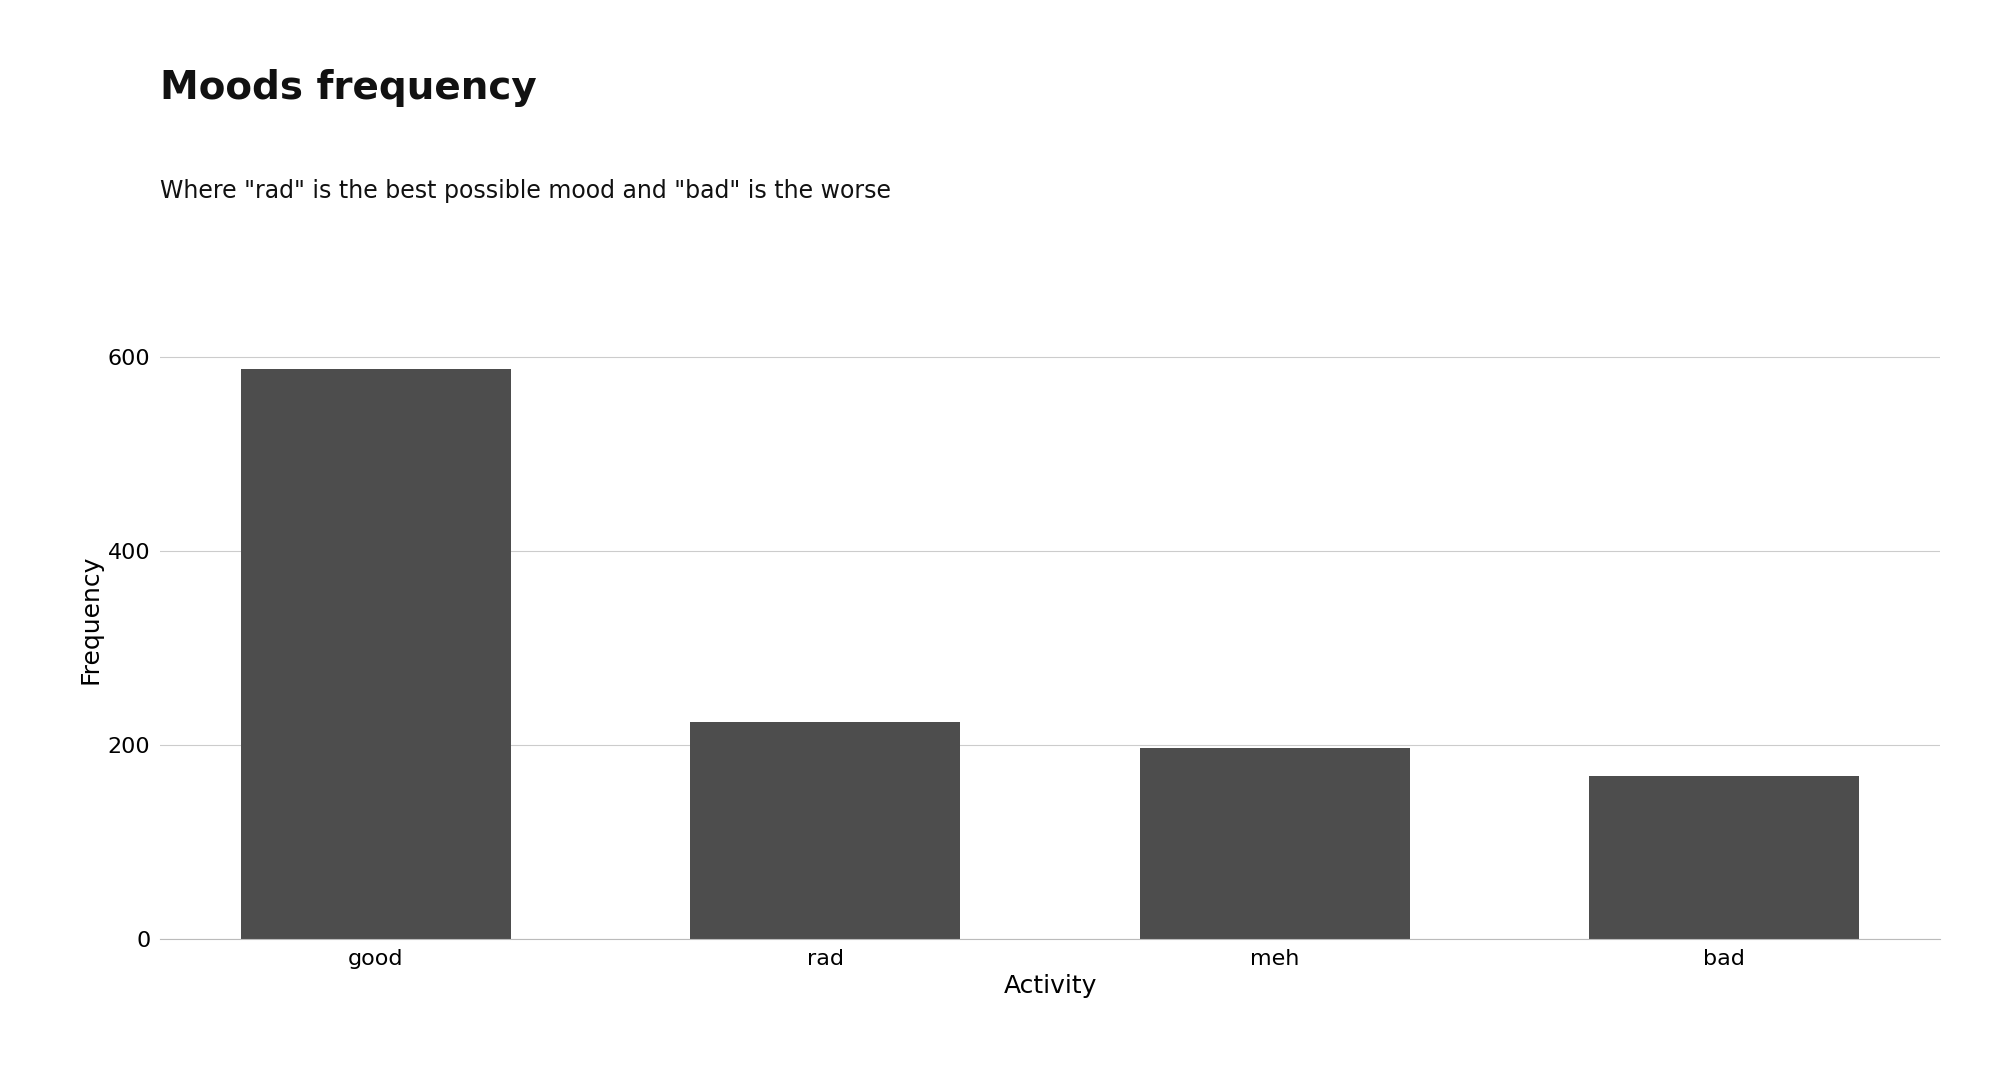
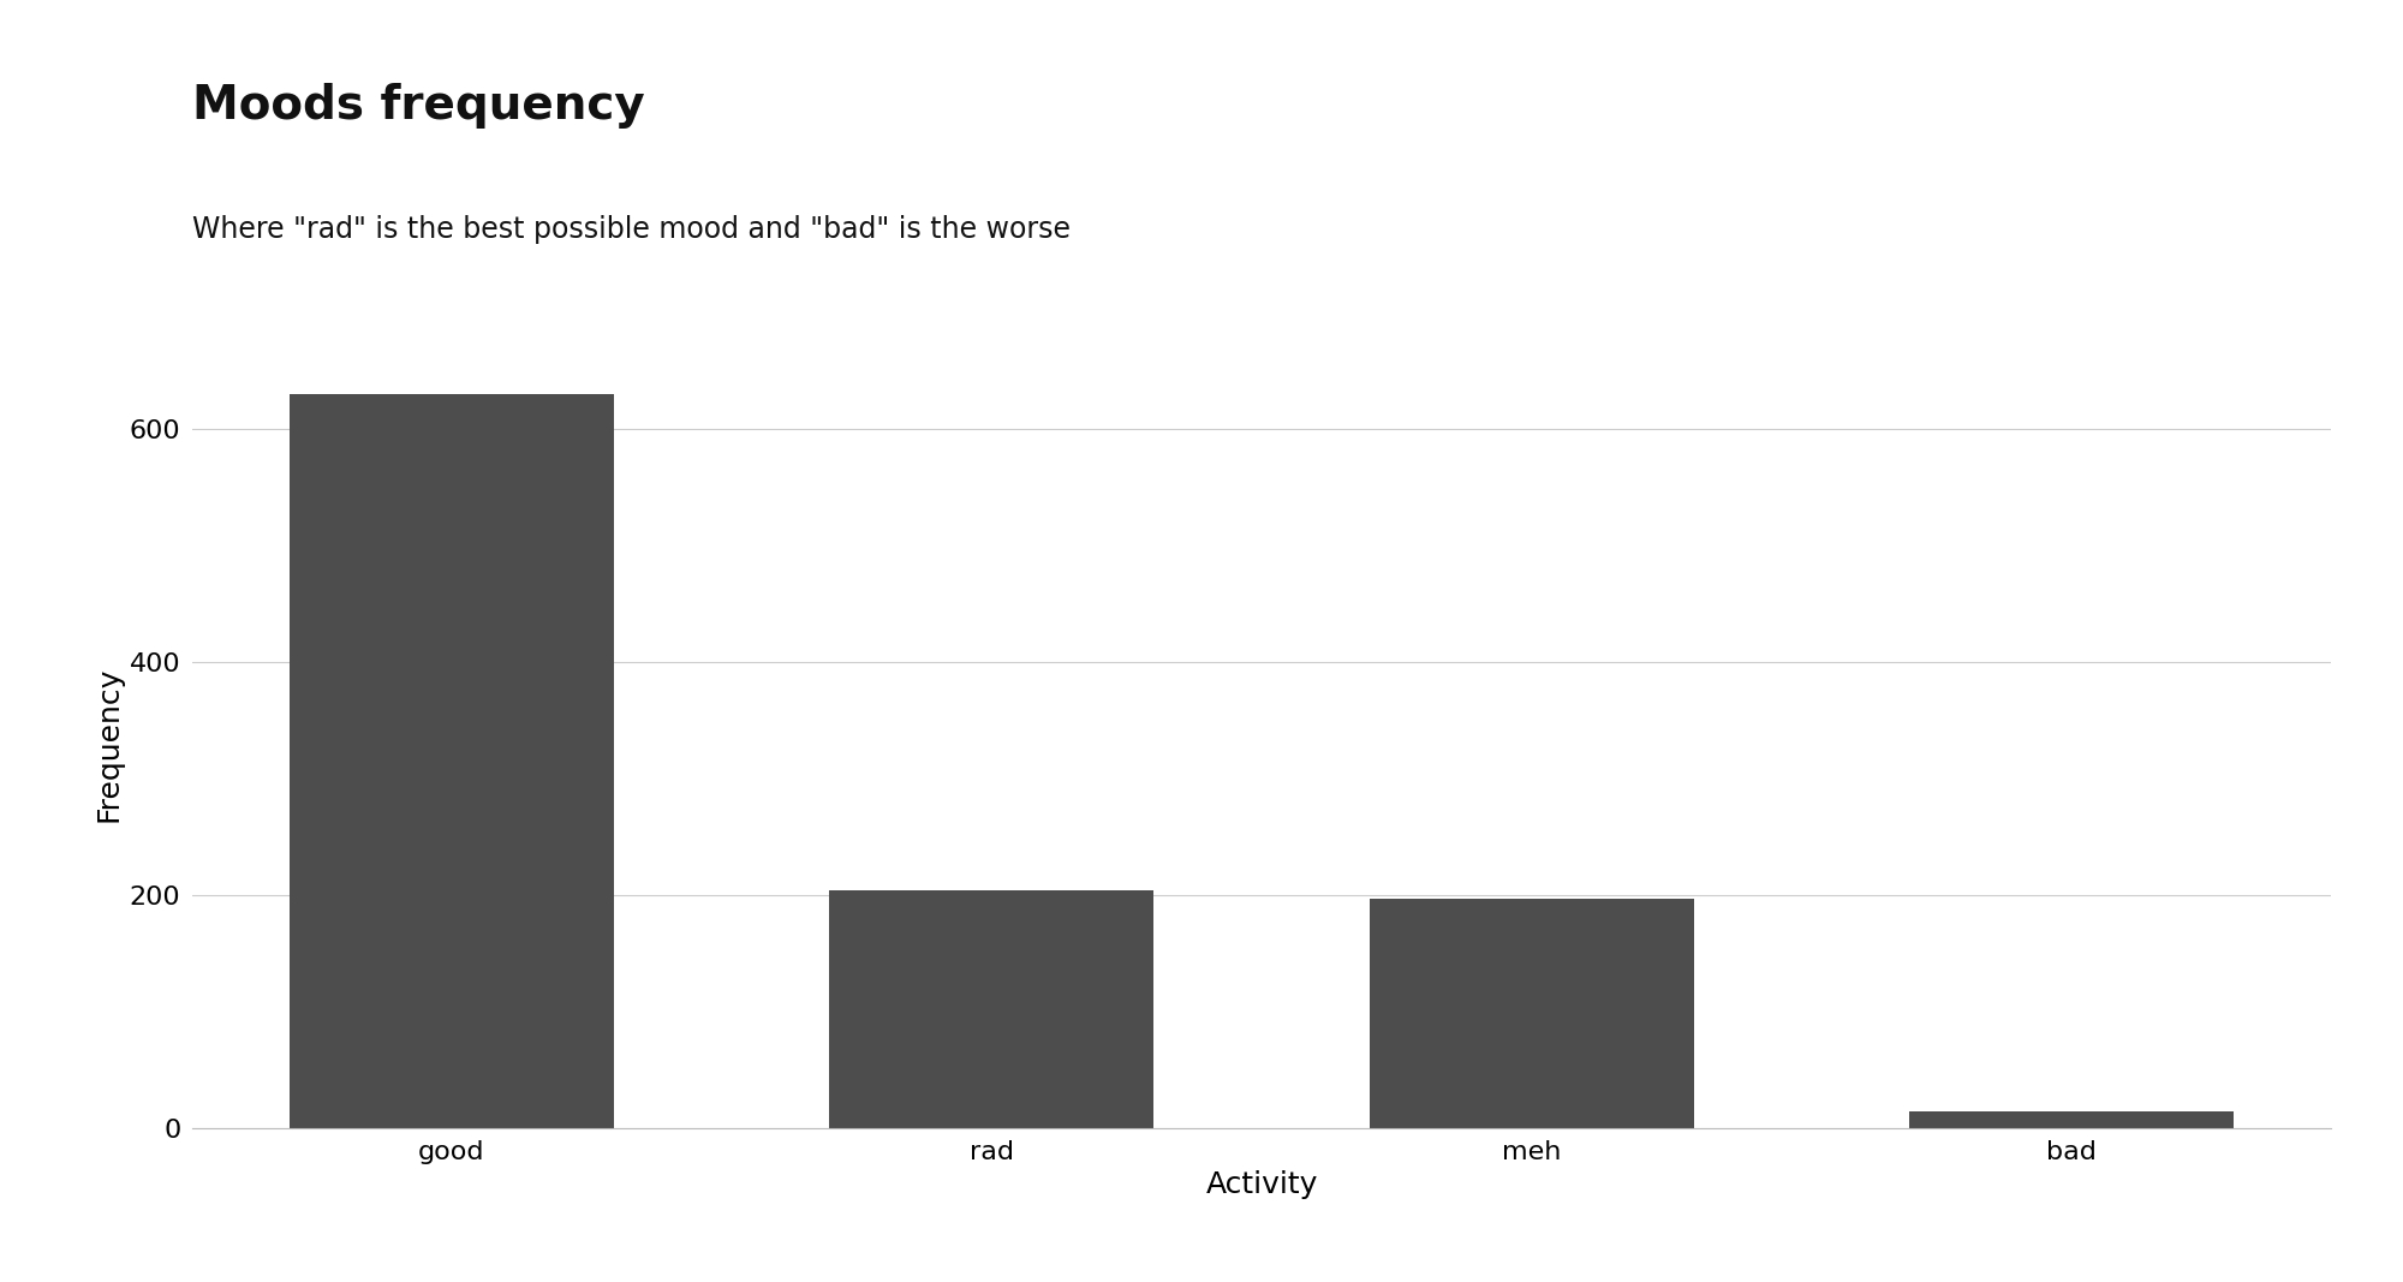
good: 588 -> 630
rad: 224 -> 204
bad: 168 -> 14
